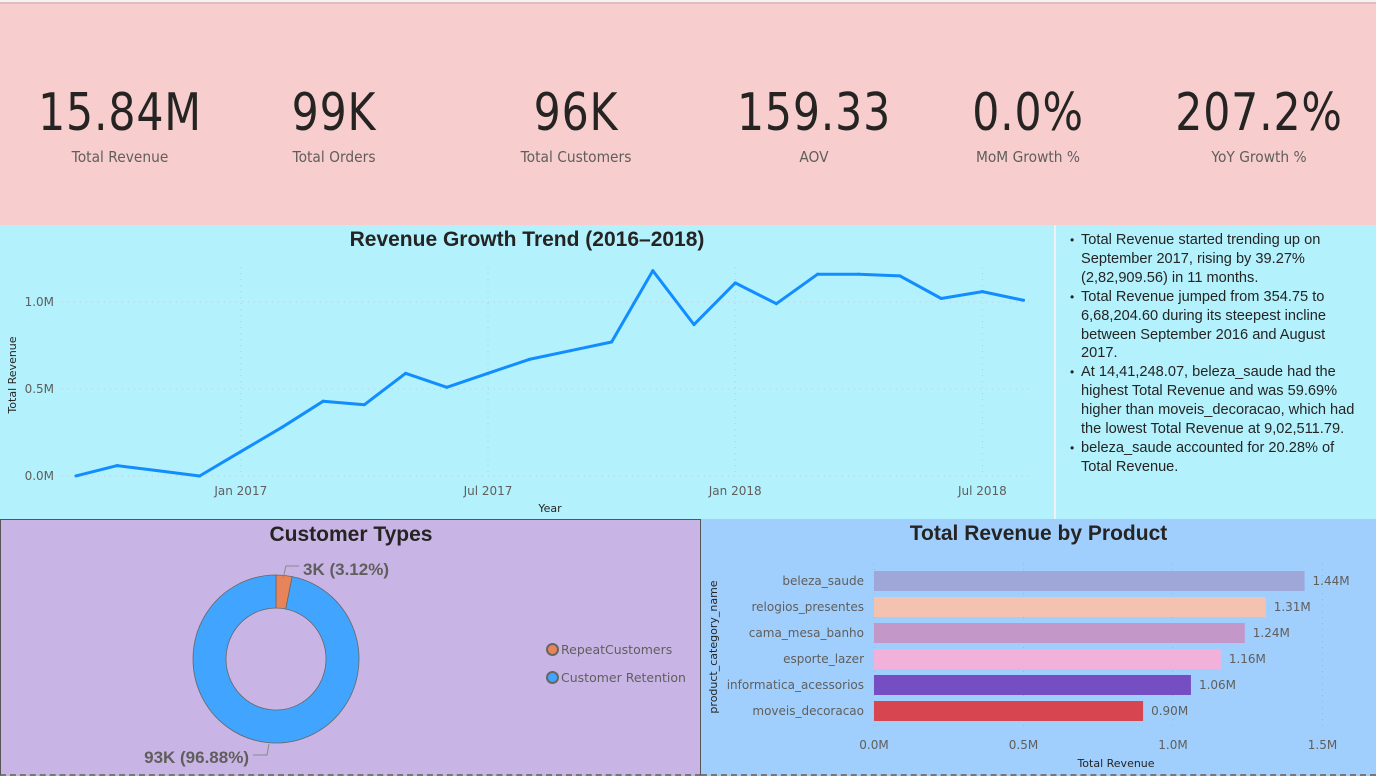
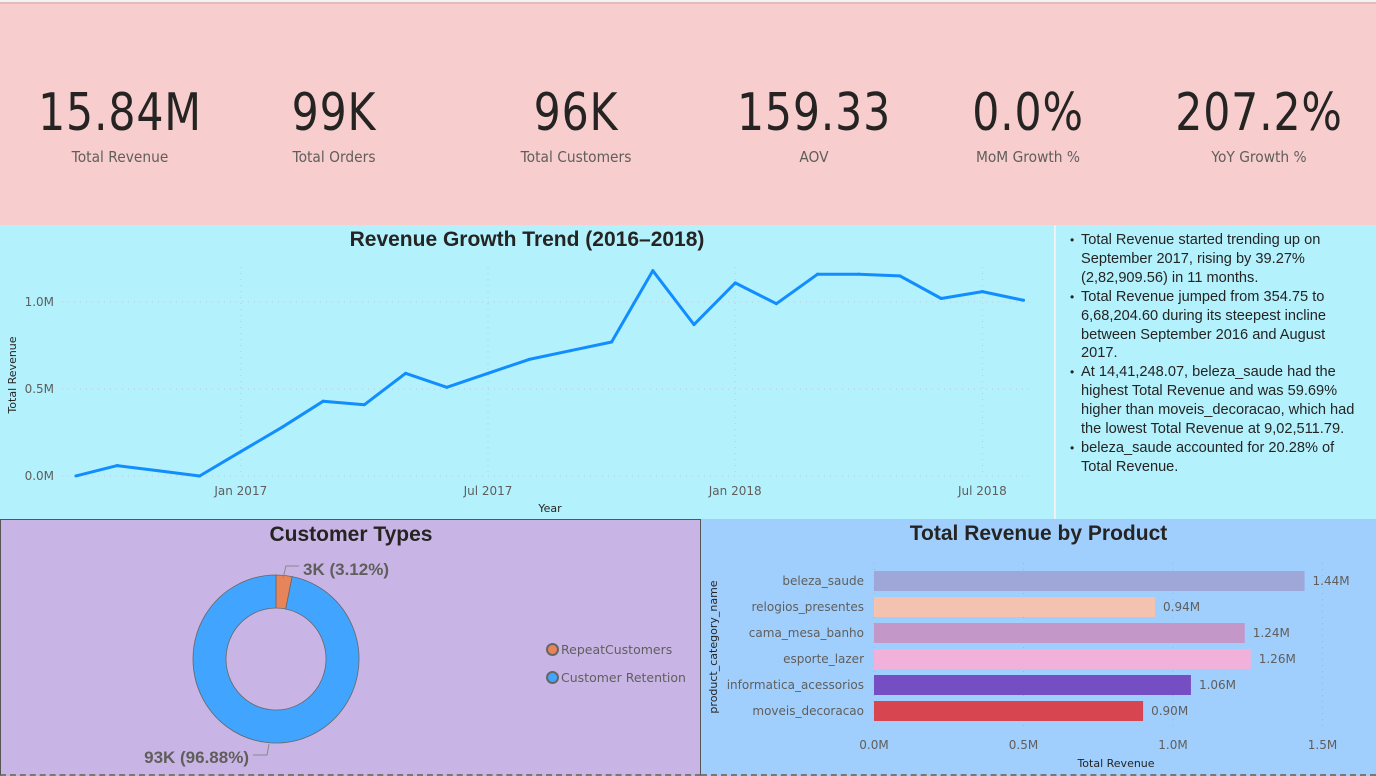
Total Revenue by Product/relogios_presentes: 1.31M -> 0.94M
Total Revenue by Product/esporte_lazer: 1.16M -> 1.26M
